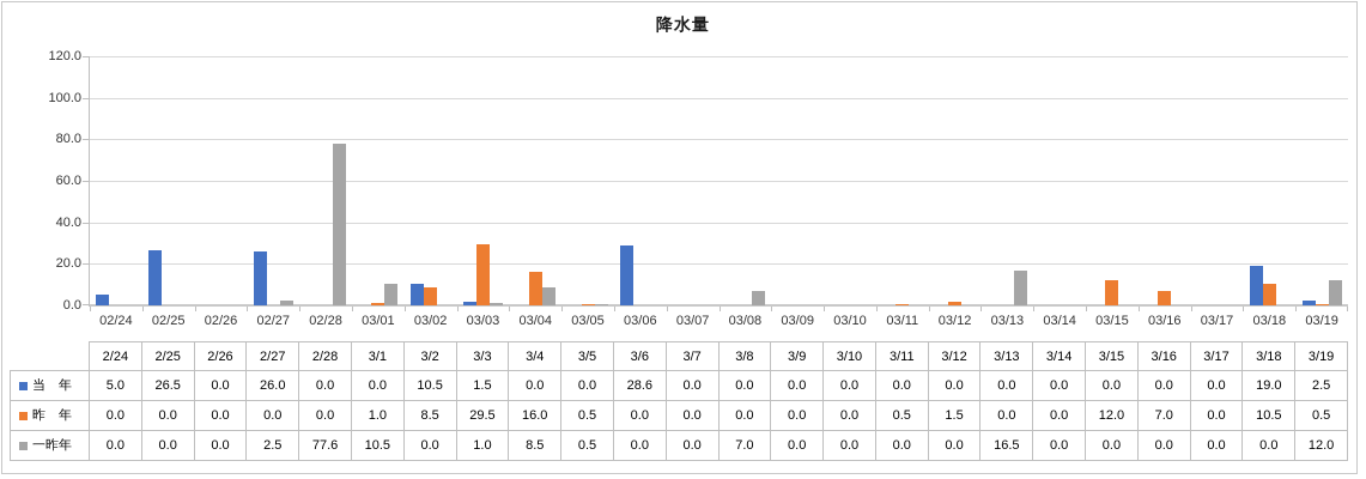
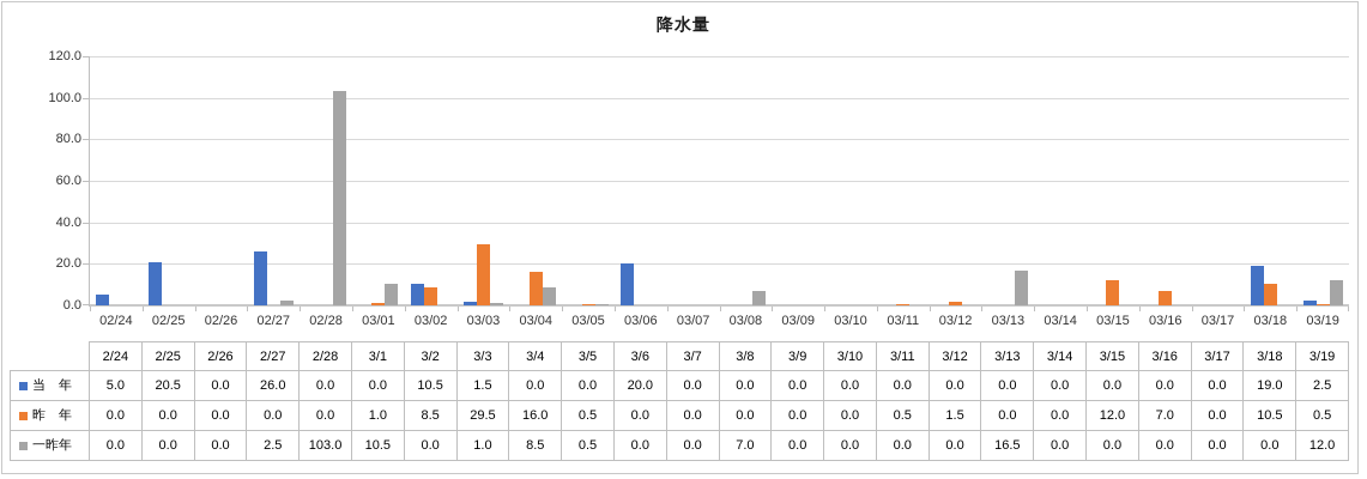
当 年/02/25: 26.5 -> 20.5
一昨年/02/28: 77.6 -> 103.0
当 年/03/06: 28.6 -> 20.0
